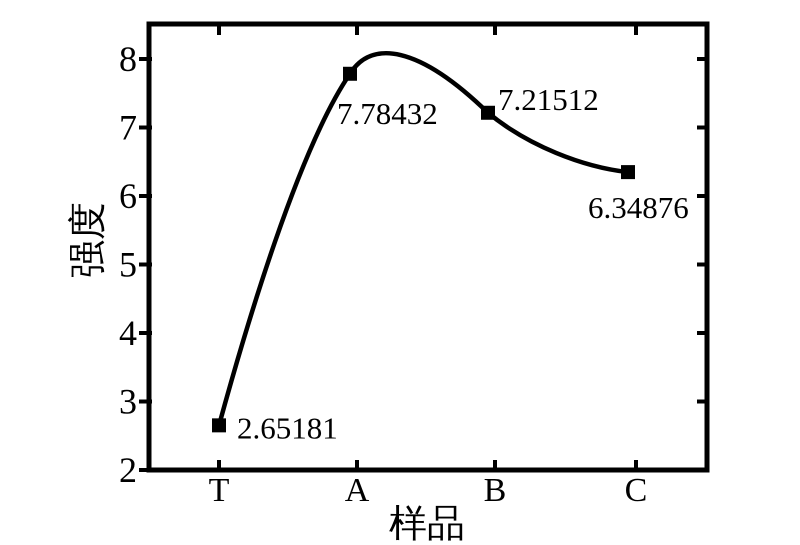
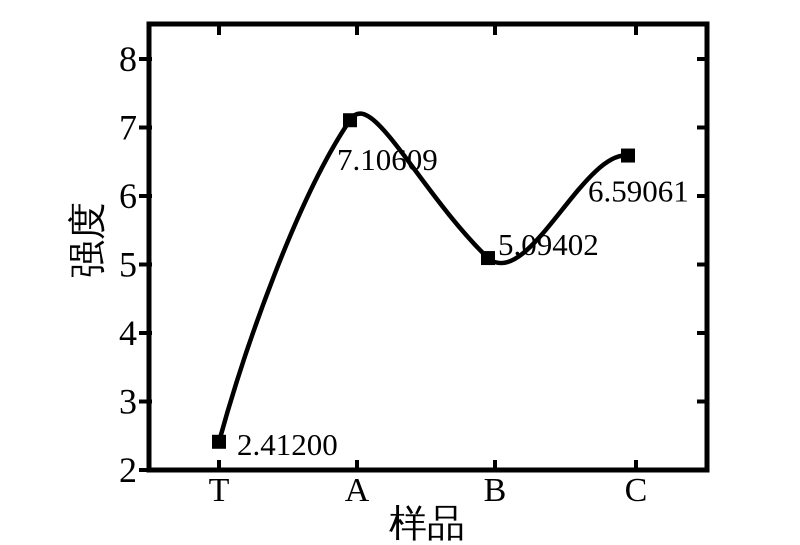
T: 2.65181 -> 2.41200
A: 7.78432 -> 7.10609
B: 7.21512 -> 5.09402
C: 6.34876 -> 6.59061
